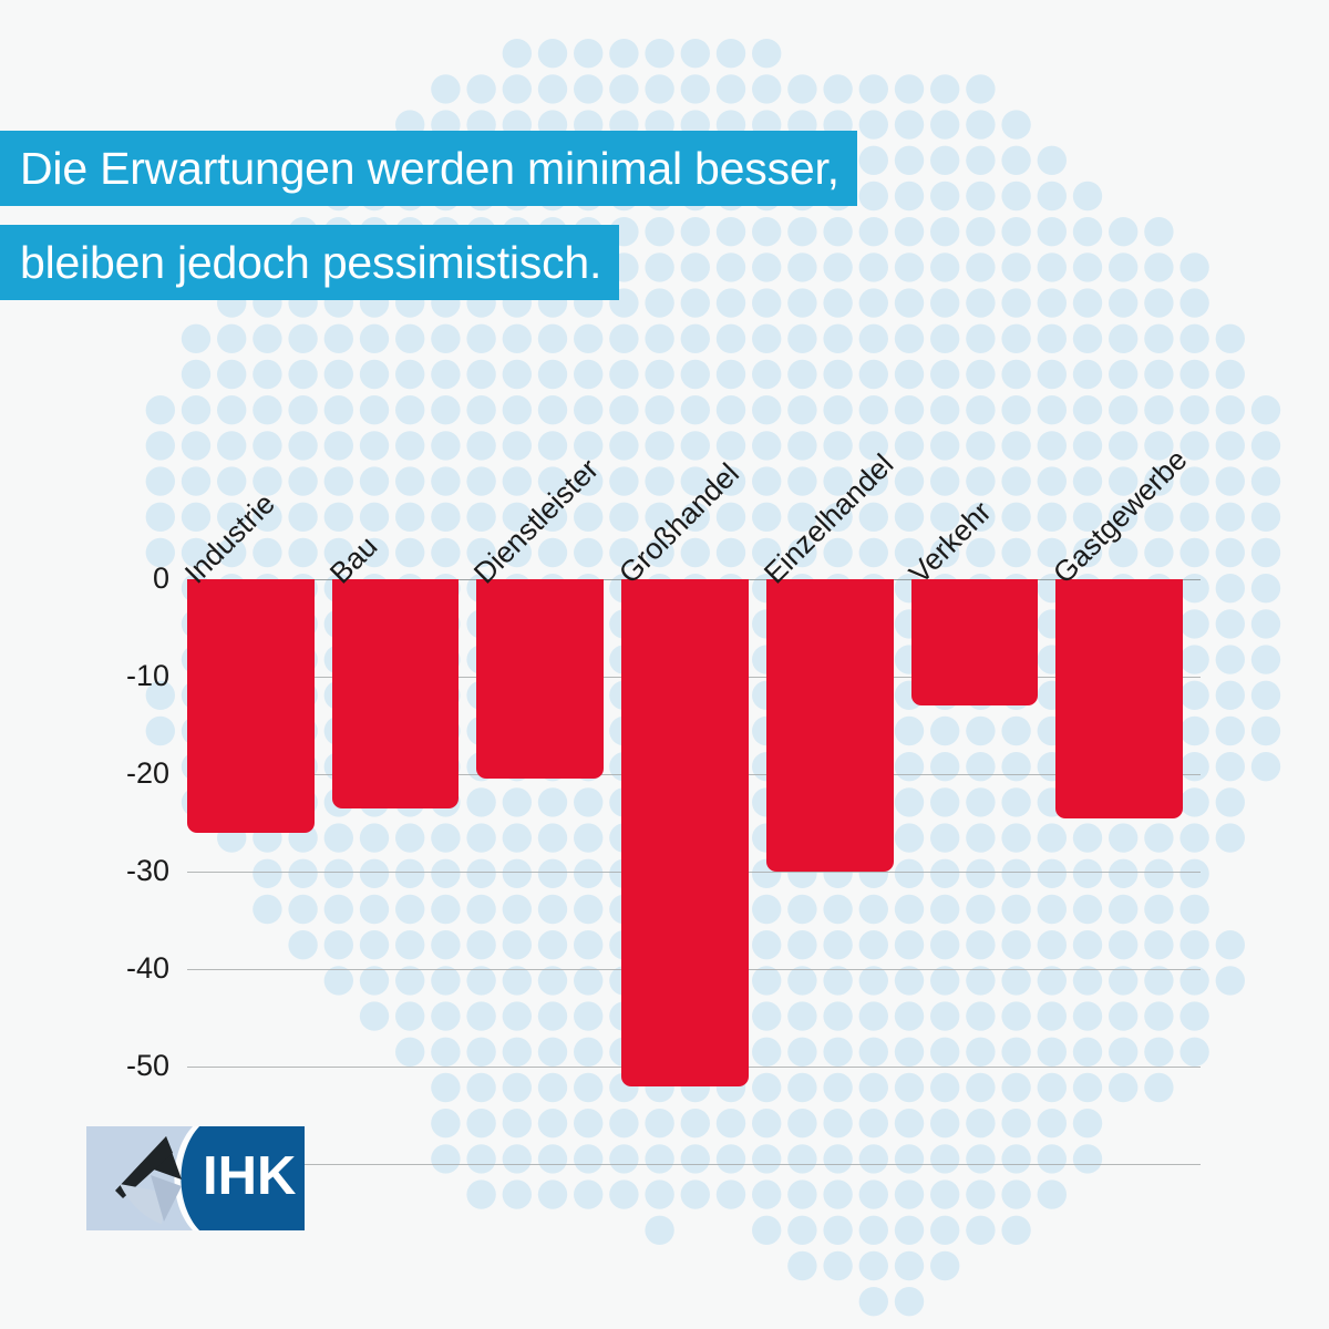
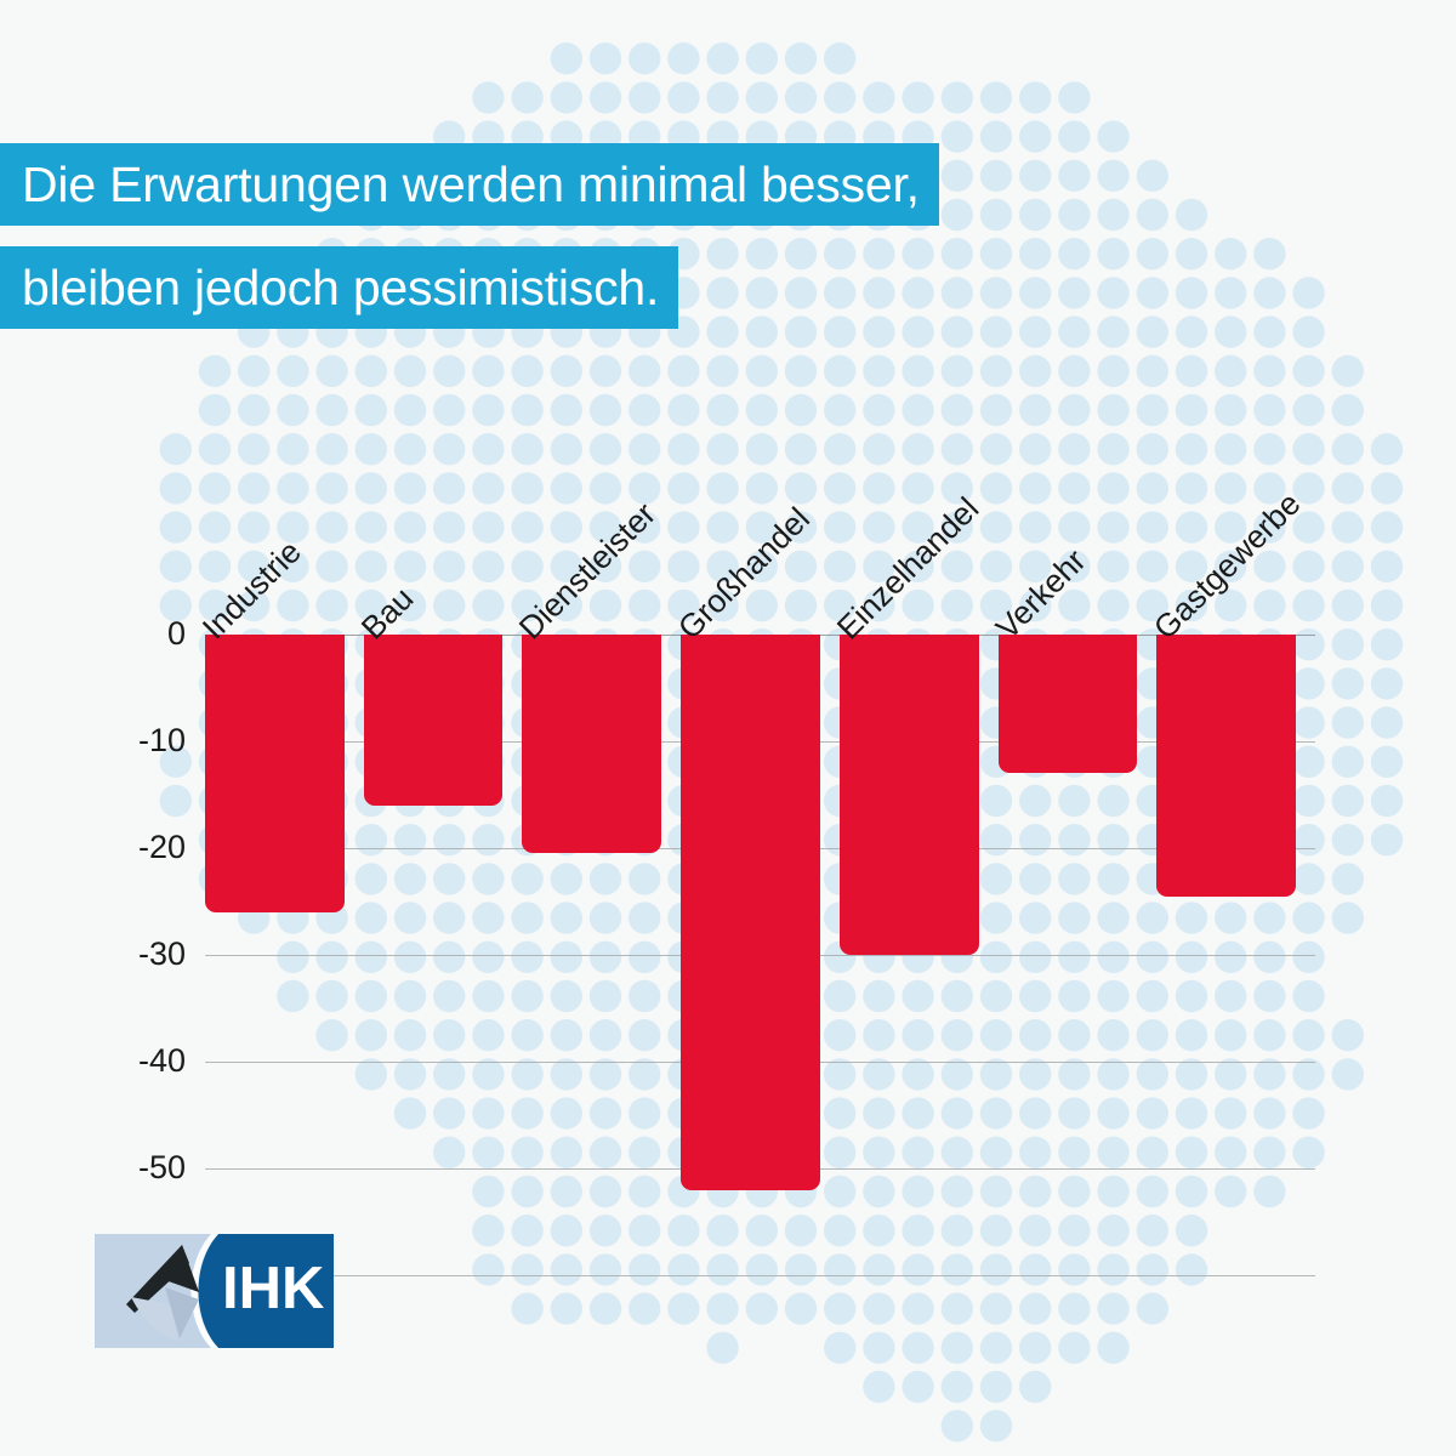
Bau: -24 -> -16
